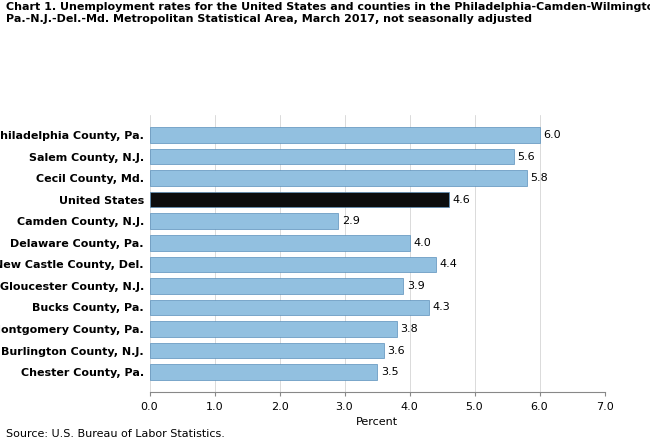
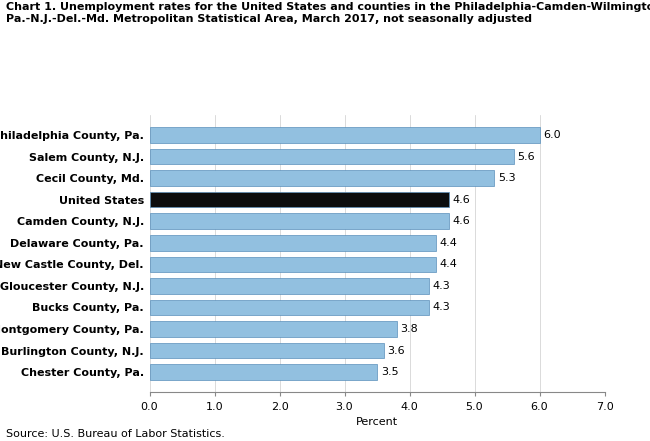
Cecil County, Md.: 5.8 -> 5.3
Camden County, N.J.: 2.9 -> 4.6
Delaware County, Pa.: 4.0 -> 4.4
Gloucester County, N.J.: 3.9 -> 4.3
